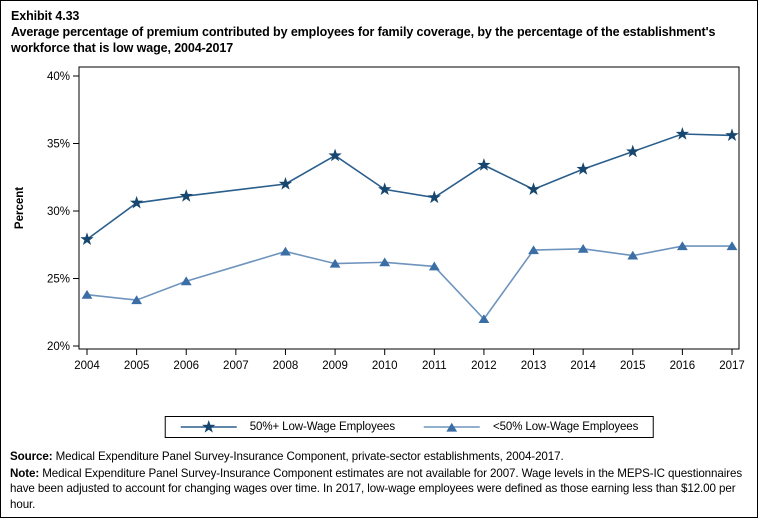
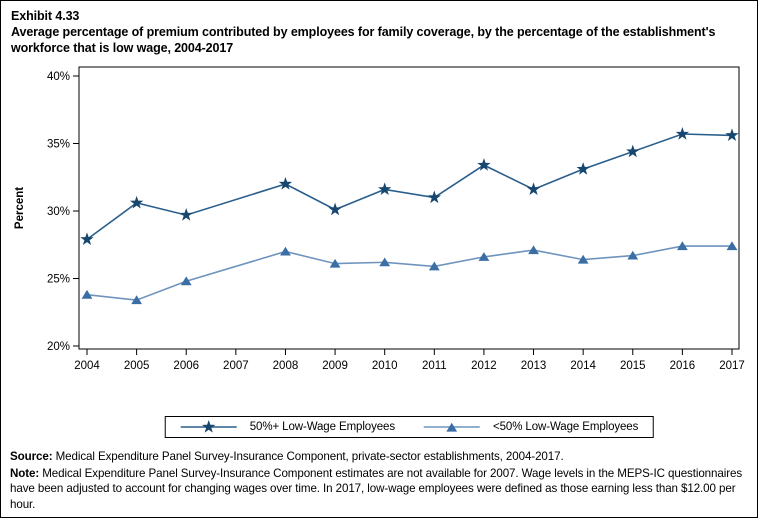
50%+ Low-Wage Employees/2006: 31.1% -> 29.7%
50%+ Low-Wage Employees/2009: 34.1% -> 30.1%
<50% Low-Wage Employees/2012: 22.0% -> 26.6%
<50% Low-Wage Employees/2014: 27.2% -> 26.4%
